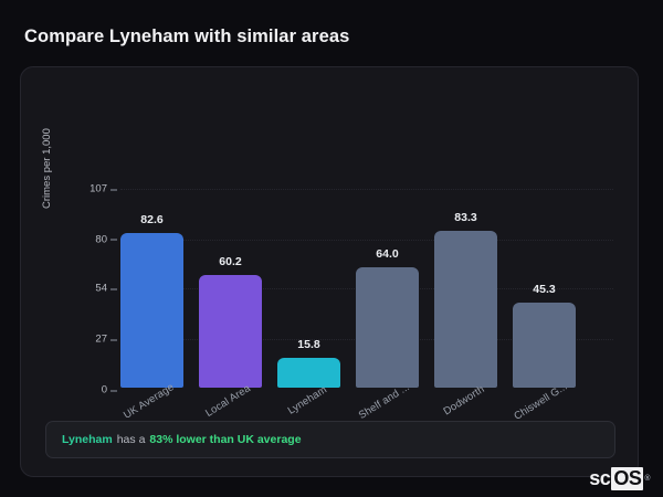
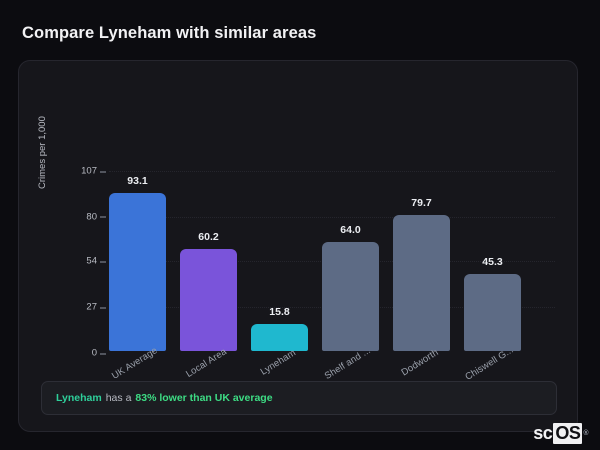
UK Average: 82.6 -> 93.1
Dodworth: 83.3 -> 79.7
